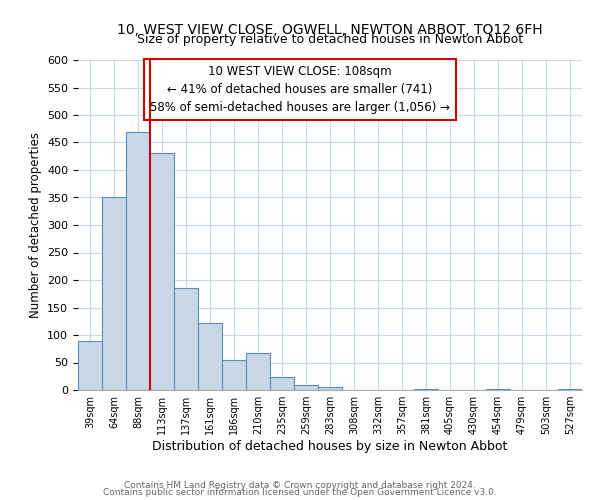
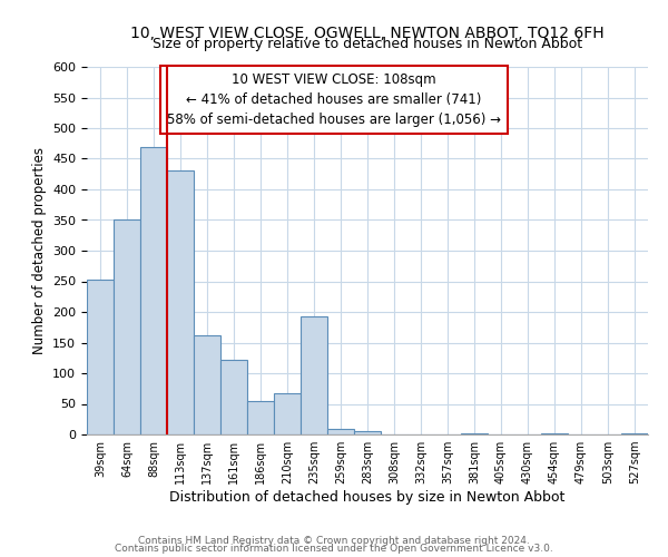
39sqm: 90 -> 252
137sqm: 185 -> 162
235sqm: 23 -> 192
